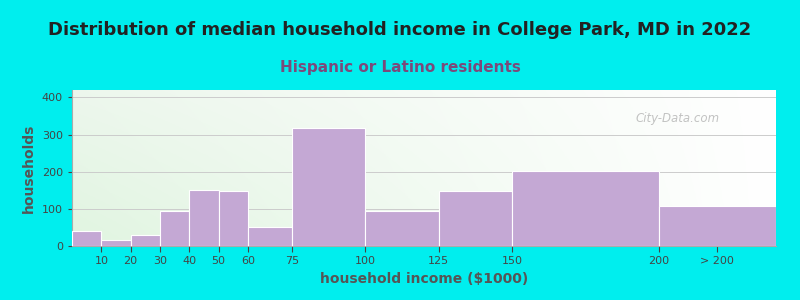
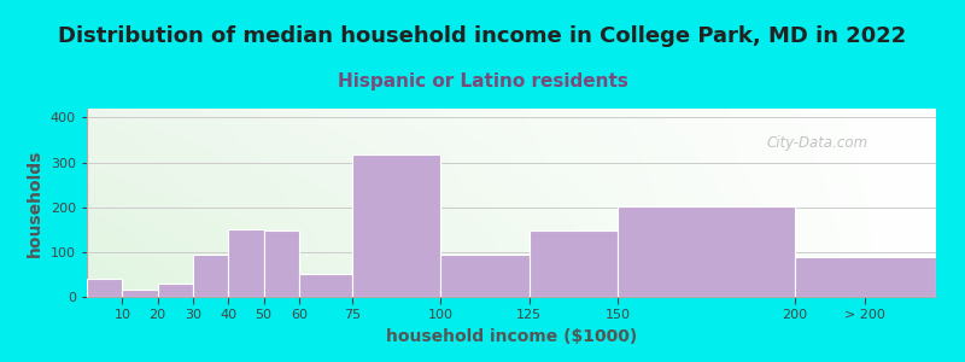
> 200: 108 -> 90
